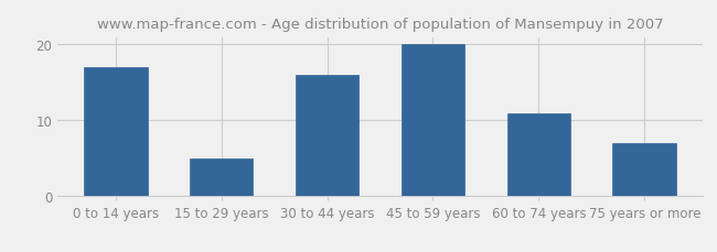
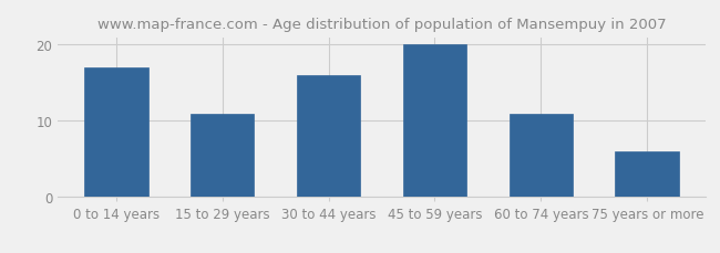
15 to 29 years: 5 -> 11
75 years or more: 7 -> 6
